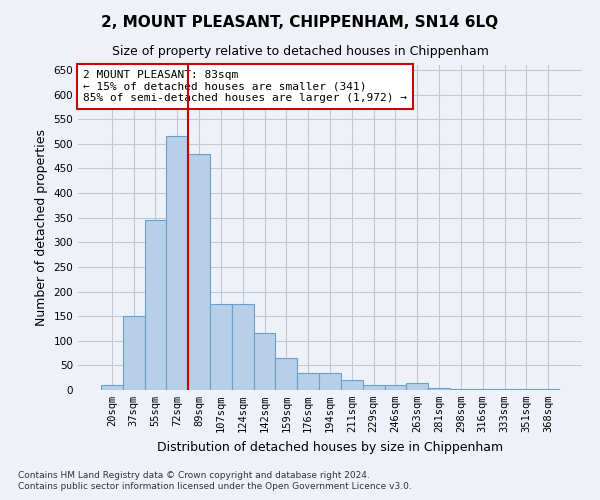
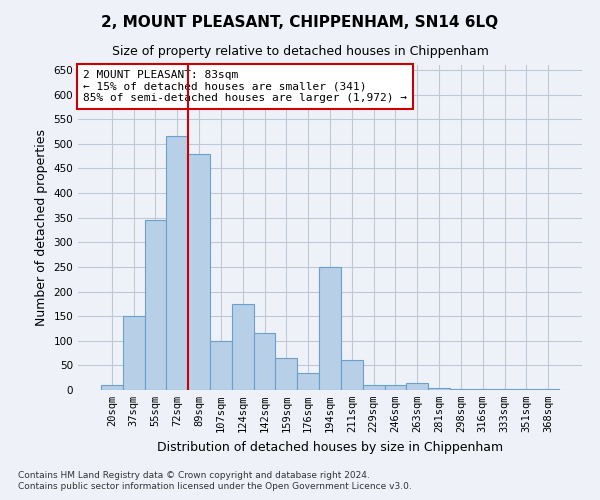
107sqm: 175 -> 100
194sqm: 35 -> 250
211sqm: 20 -> 60
